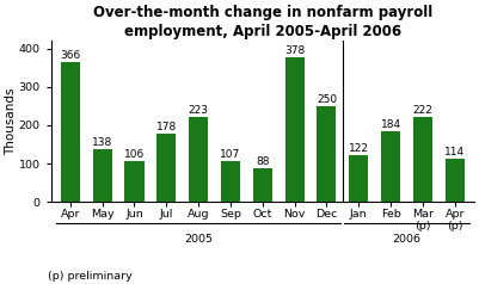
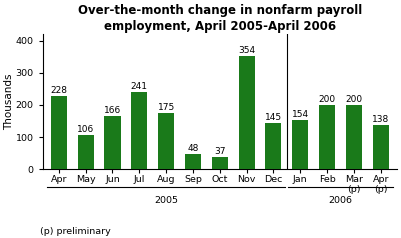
Apr: 366 -> 228
May: 138 -> 106
Jun: 106 -> 166
Jul: 178 -> 241
Aug: 223 -> 175
Sep: 107 -> 48
Oct: 88 -> 37
Nov: 378 -> 354
Dec: 250 -> 145
Jan: 122 -> 154
Feb: 184 -> 200
Mar (p): 222 -> 200
Apr (p): 114 -> 138
